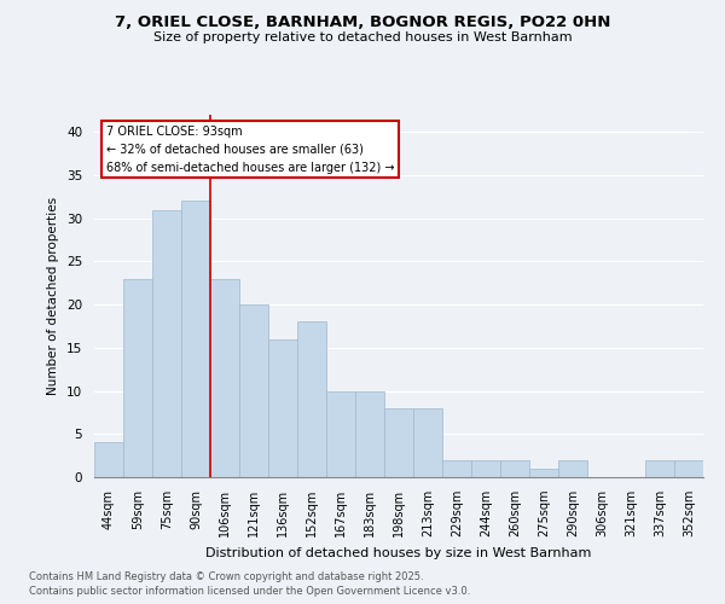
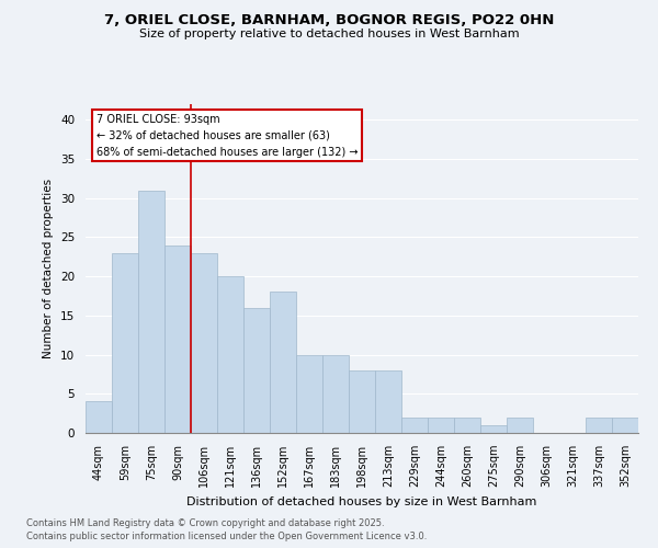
90sqm: 32 -> 24
